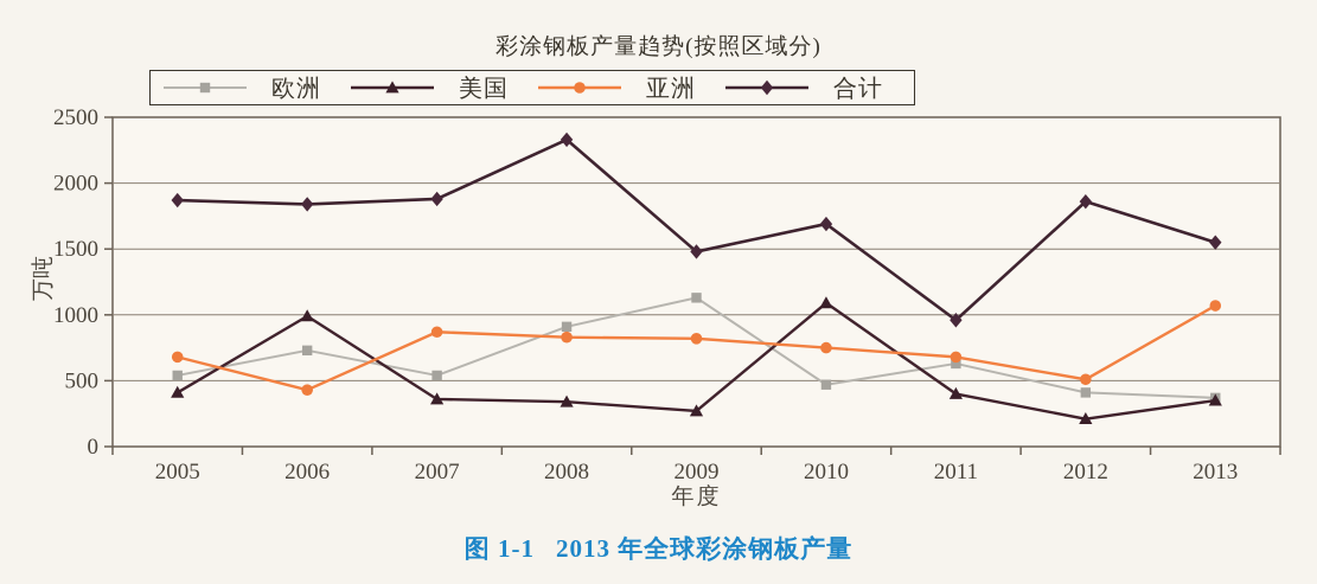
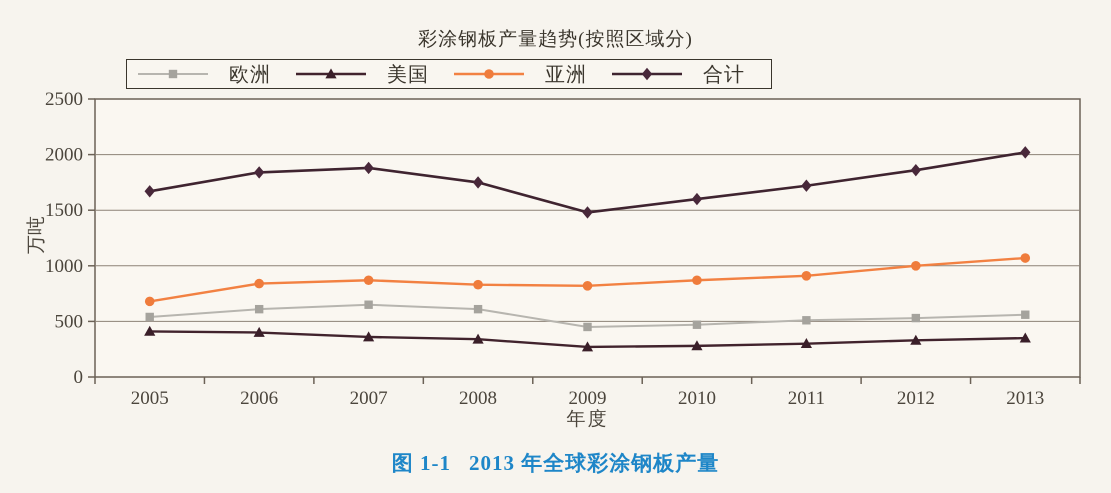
合计/2005: 1870 -> 1670
欧洲/2006: 730 -> 610
美国/2006: 990 -> 400
亚洲/2006: 430 -> 840
欧洲/2007: 540 -> 650
欧洲/2008: 910 -> 610
合计/2008: 2330 -> 1750
欧洲/2009: 1130 -> 450
美国/2010: 1090 -> 280
亚洲/2010: 750 -> 870
合计/2010: 1690 -> 1600
欧洲/2011: 630 -> 510
美国/2011: 400 -> 300
亚洲/2011: 680 -> 910
合计/2011: 960 -> 1720
欧洲/2012: 410 -> 530
美国/2012: 210 -> 330
亚洲/2012: 510 -> 1000
欧洲/2013: 370 -> 560
合计/2013: 1550 -> 2020
